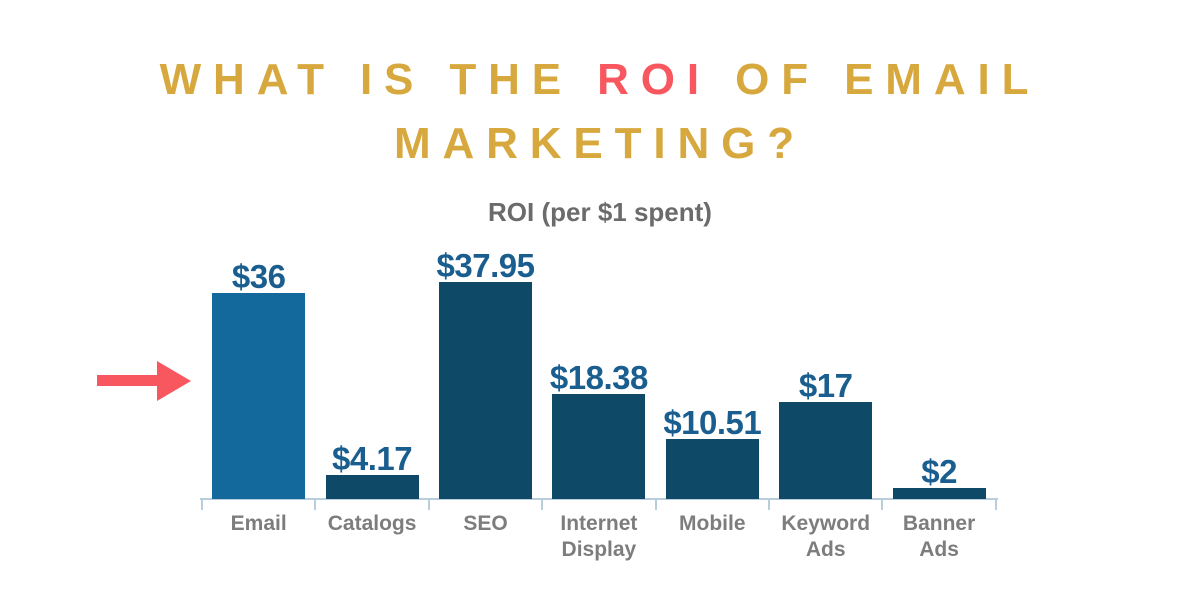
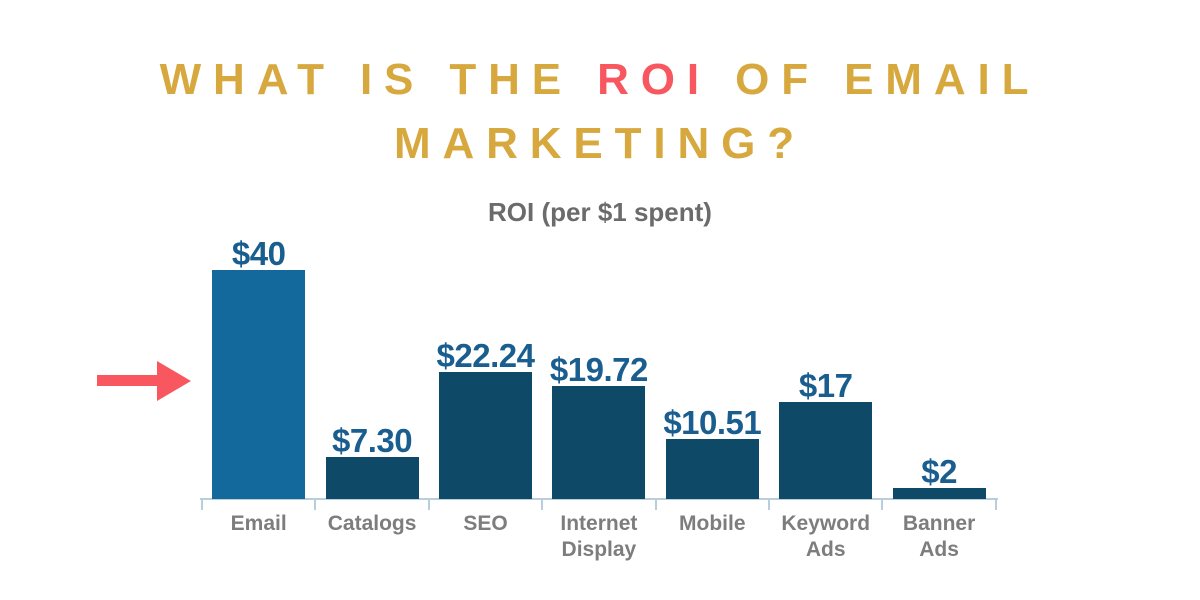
Email: $36 -> $40
Catalogs: $4.17 -> $7.30
SEO: $37.95 -> $22.24
Internet Display: $18.38 -> $19.72
